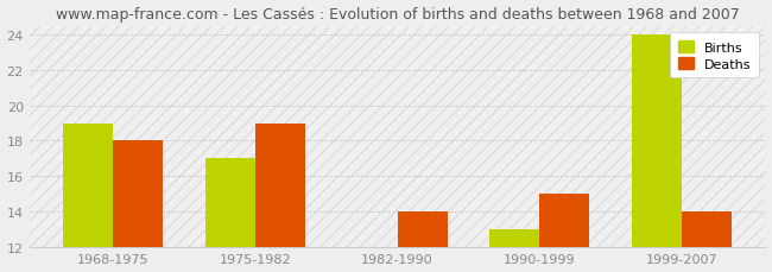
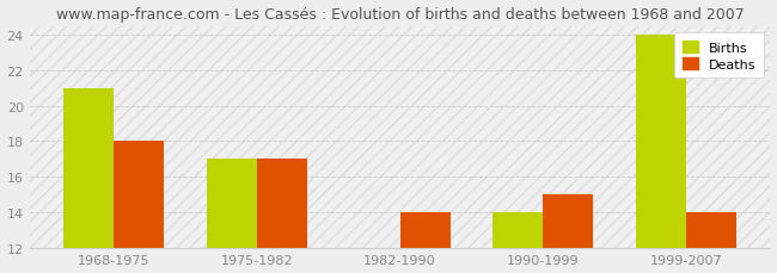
Births/1968-1975: 19 -> 21
Deaths/1975-1982: 19 -> 17
Births/1990-1999: 13 -> 14
